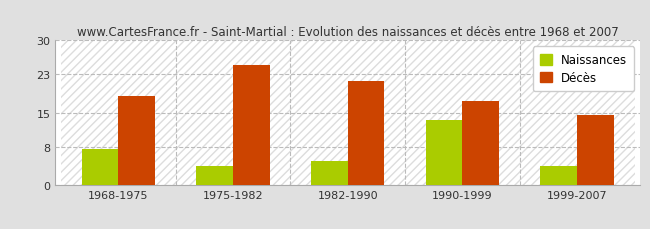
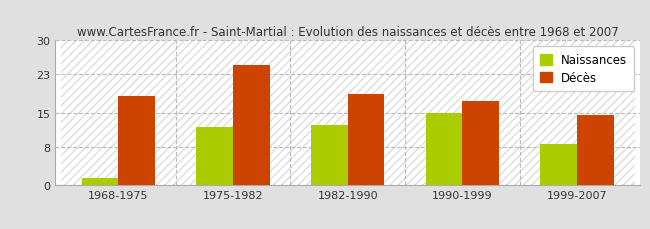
Naissances/1968-1975: 7.5 -> 1.5
Naissances/1975-1982: 4.0 -> 12.0
Naissances/1982-1990: 5.0 -> 12.5
Décès/1982-1990: 21.5 -> 19.0
Naissances/1990-1999: 13.5 -> 15.0
Naissances/1999-2007: 4.0 -> 8.5
